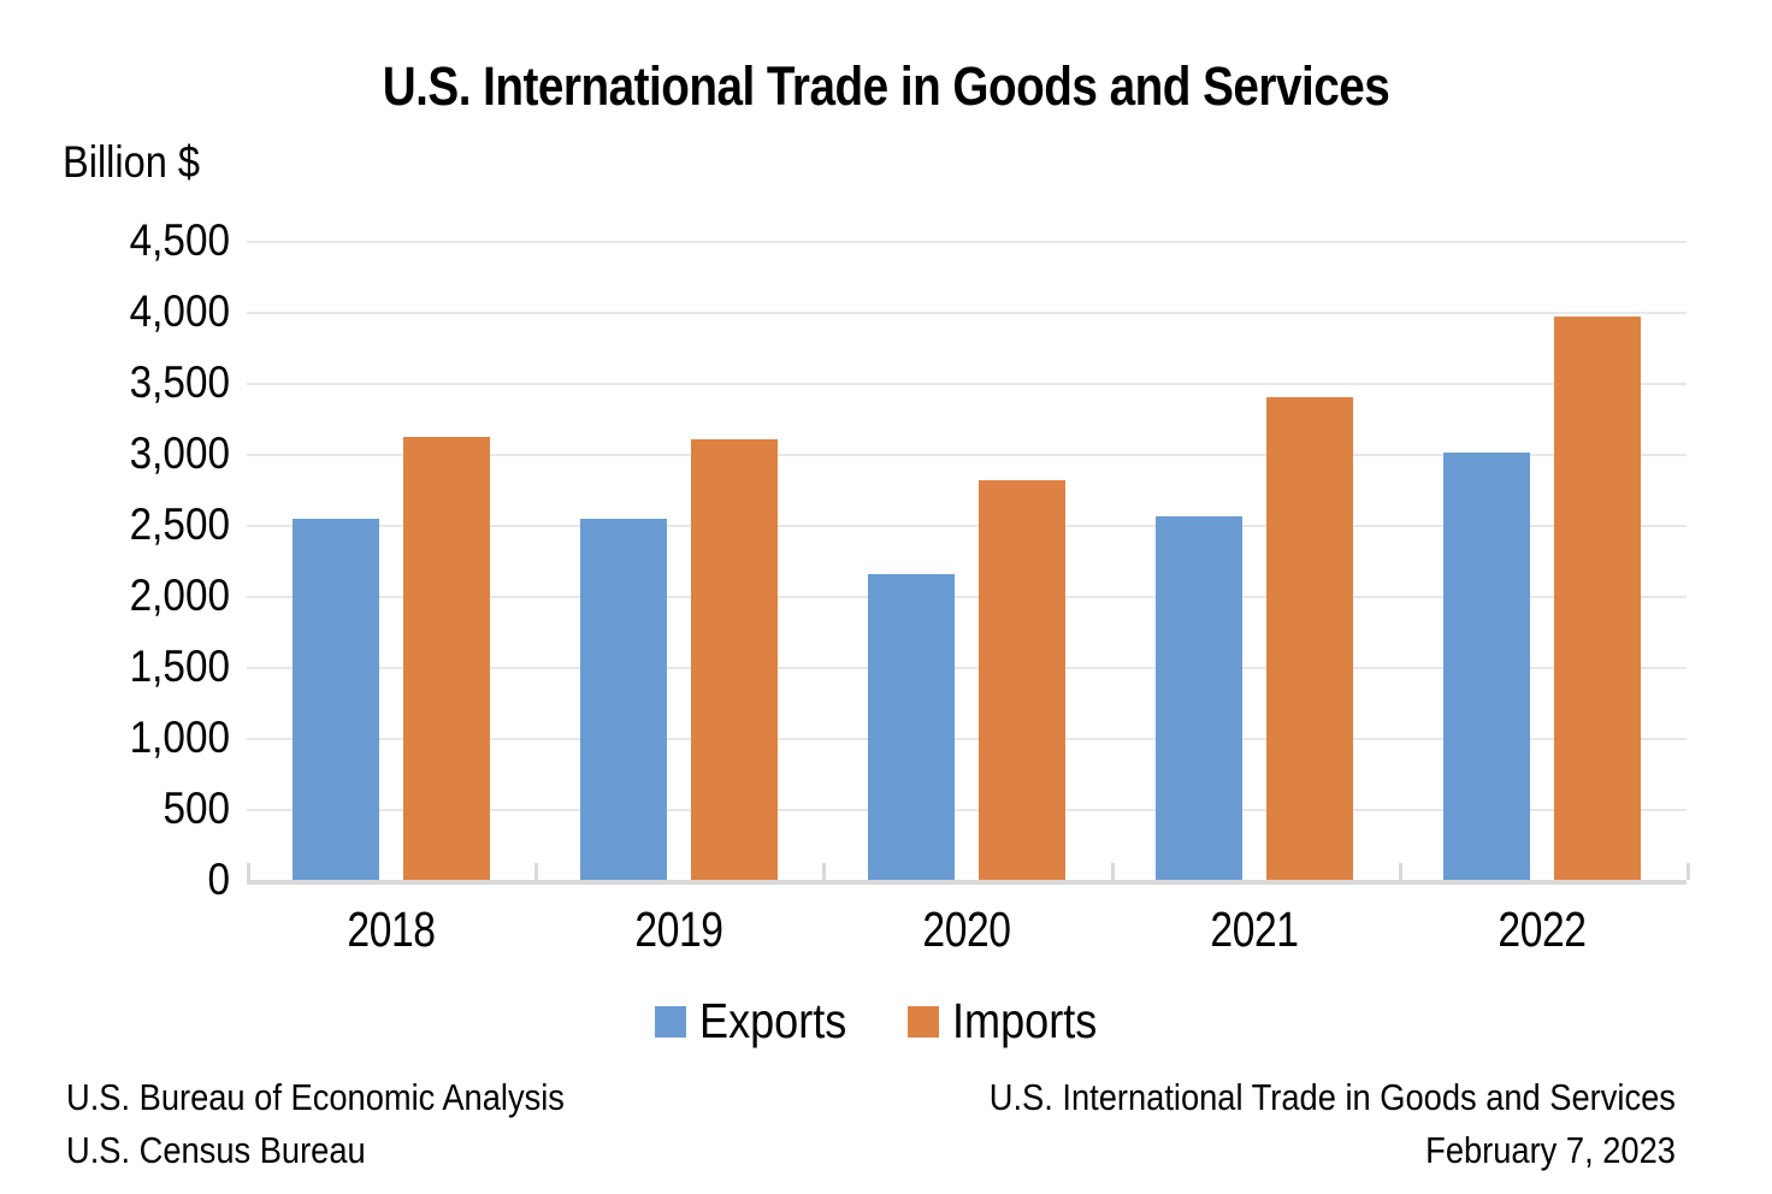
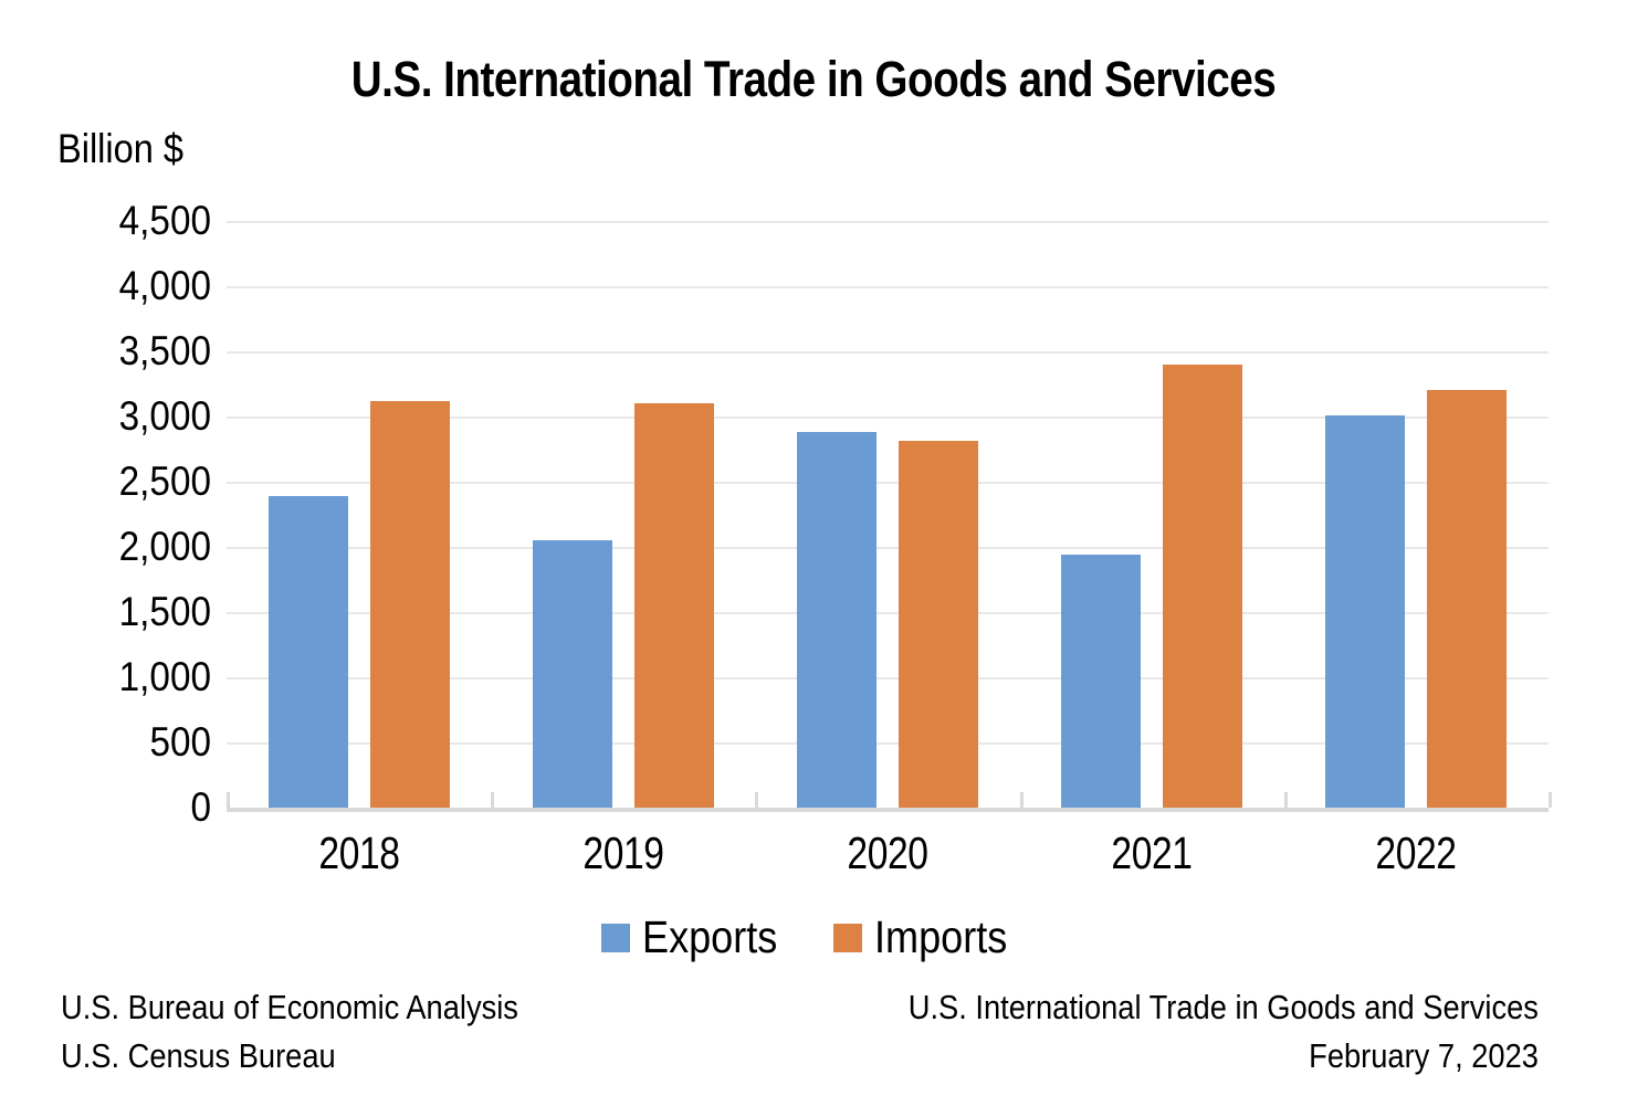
Exports/2018: 2540 -> 2390
Exports/2019: 2540 -> 2050
Exports/2020: 2150 -> 2880
Exports/2021: 2560 -> 1940
Imports/2022: 3970 -> 3200
